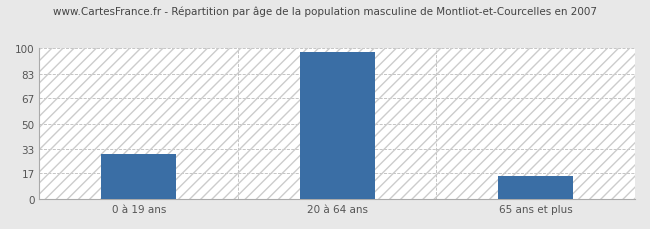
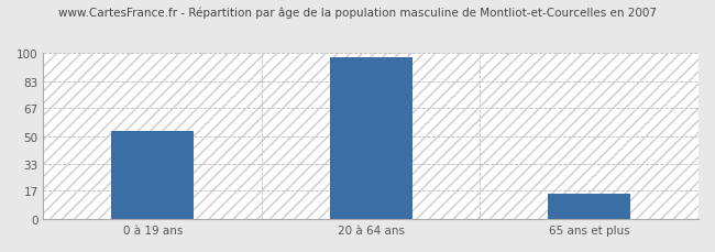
0 à 19 ans: 30 -> 53
